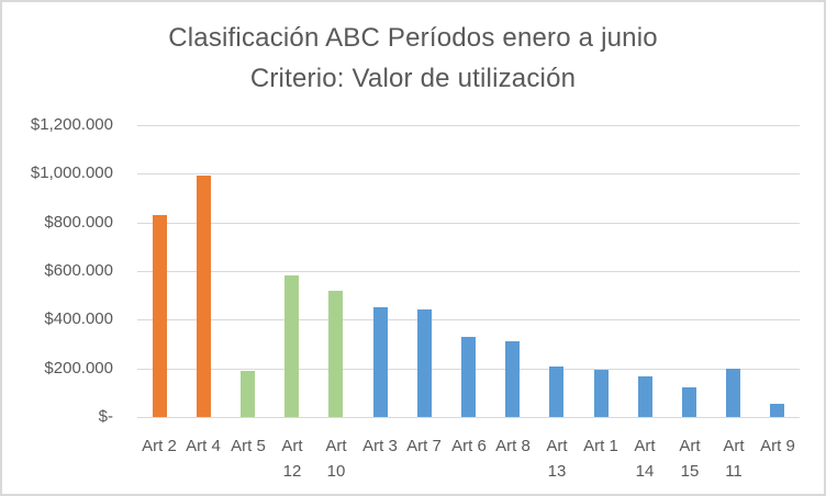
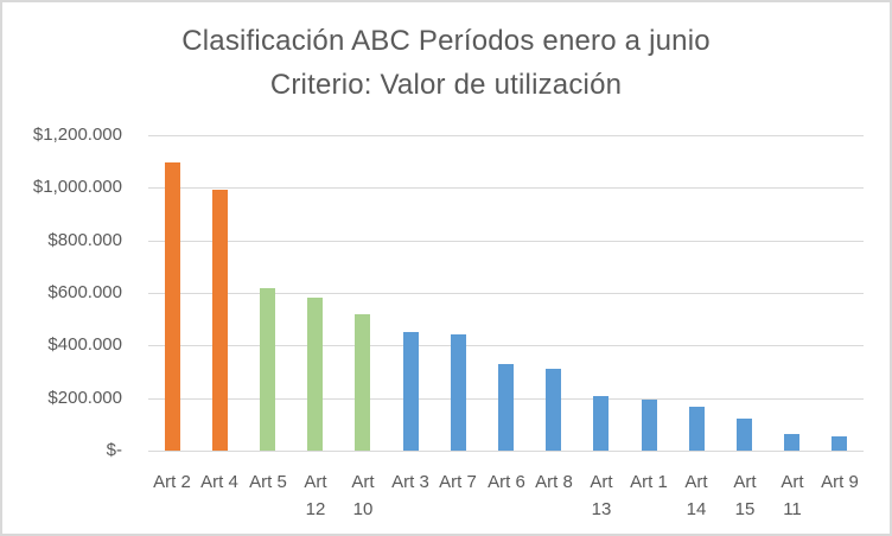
Art 2: $830000 -> $1100000
Art 5: $190000 -> $620000
Art 11: $200000 -> $60000
